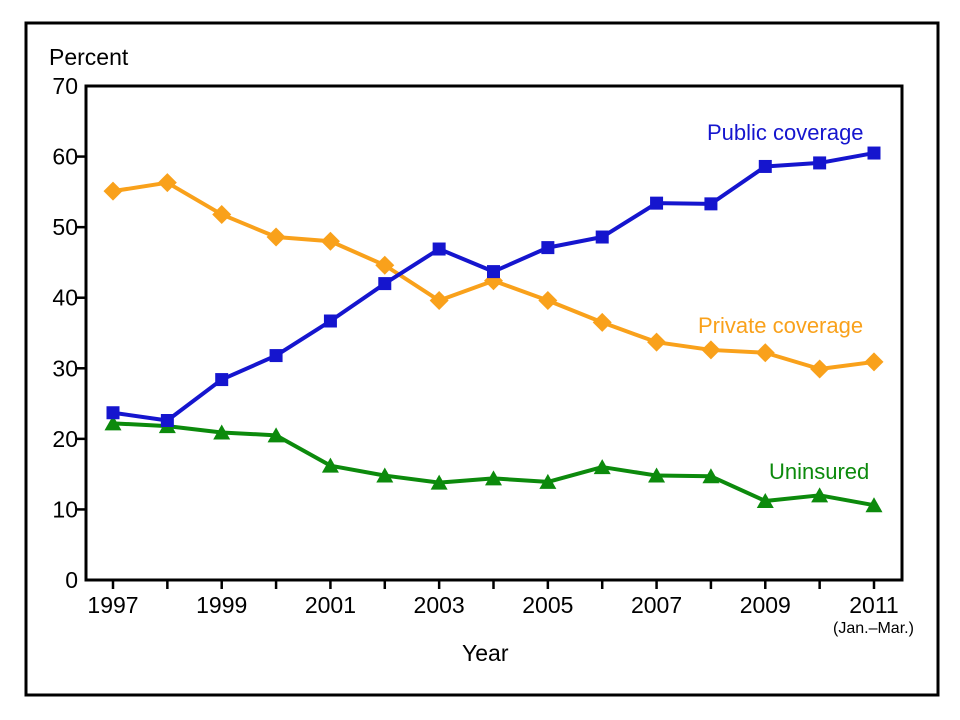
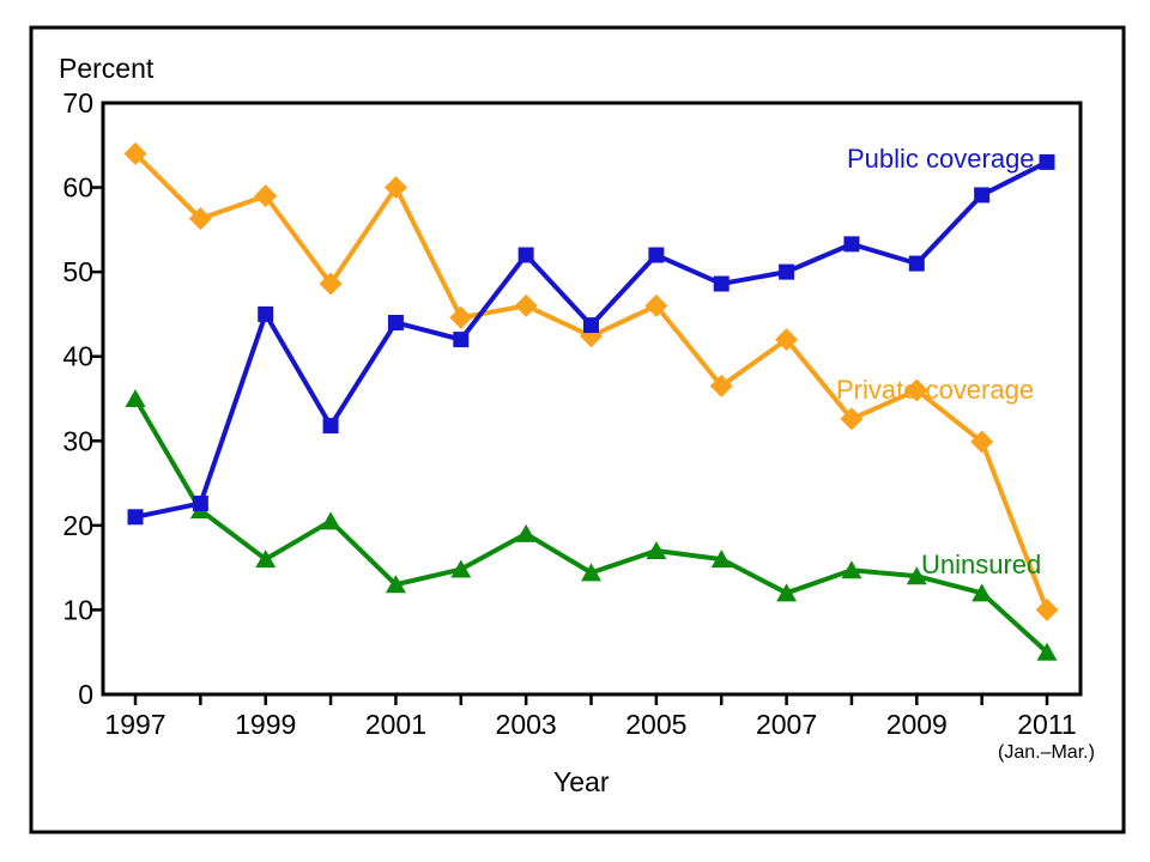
Public coverage/1997: 24 -> 21
Private coverage/1997: 55 -> 64
Uninsured/1997: 22 -> 35
Public coverage/1999: 28 -> 45
Private coverage/1999: 52 -> 59
Uninsured/1999: 21 -> 16
Public coverage/2001: 37 -> 44
Private coverage/2001: 48 -> 60
Uninsured/2001: 16 -> 13
Public coverage/2003: 47 -> 52
Private coverage/2003: 40 -> 46
Uninsured/2003: 14 -> 19
Public coverage/2005: 47 -> 52
Private coverage/2005: 40 -> 46
Uninsured/2005: 14 -> 17
Public coverage/2007: 53 -> 50
Private coverage/2007: 34 -> 42
Uninsured/2007: 15 -> 12
Public coverage/2009: 59 -> 51
Private coverage/2009: 32 -> 36
Uninsured/2009: 11 -> 14
Public coverage/2011: 60 -> 63
Private coverage/2011: 31 -> 10
Uninsured/2011: 11 -> 5
